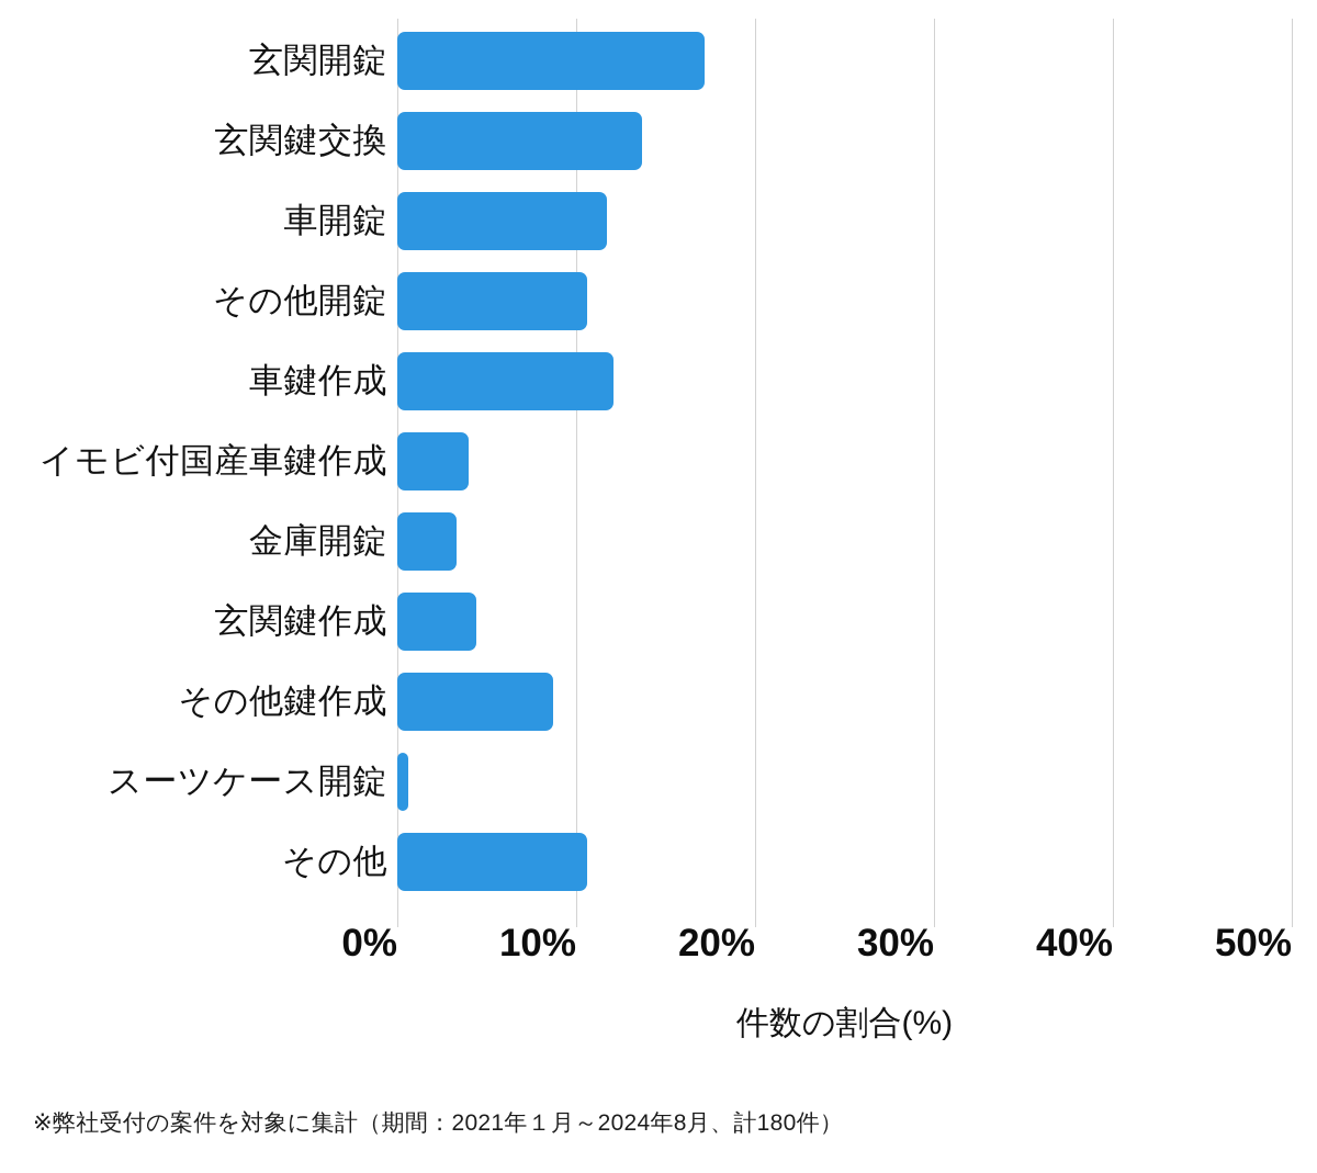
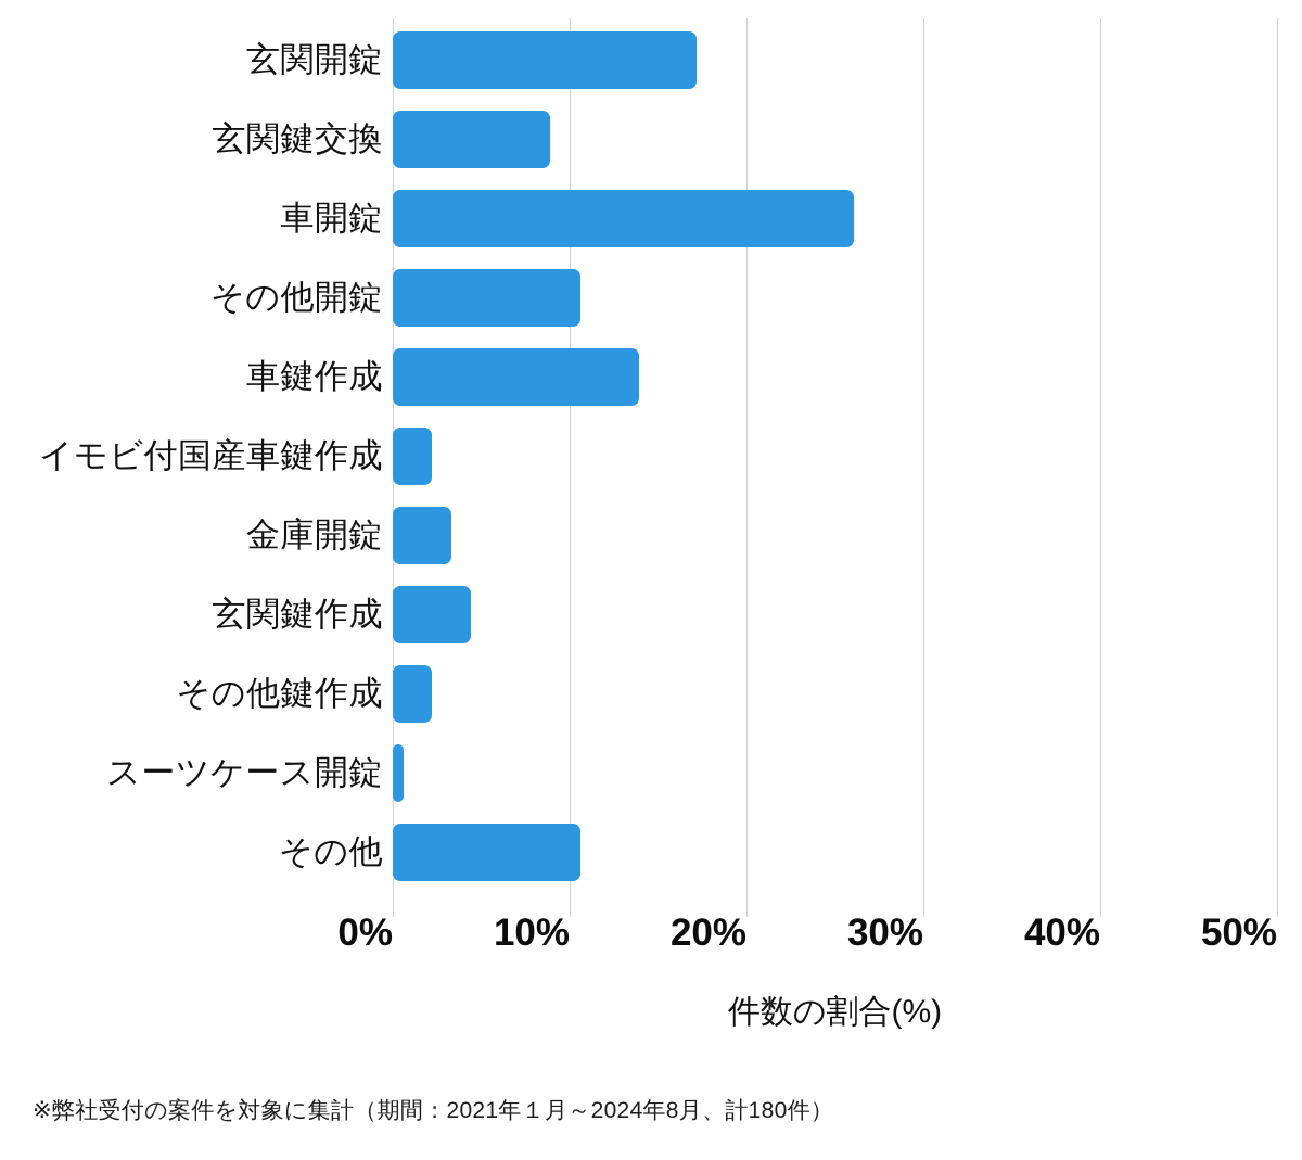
玄関鍵交換: 13.7% -> 8.9%
車開錠: 11.7% -> 26.1%
車鍵作成: 12.1% -> 13.9%
イモビ付国産車鍵作成: 4.0% -> 2.2%
その他鍵作成: 8.7% -> 2.2%
